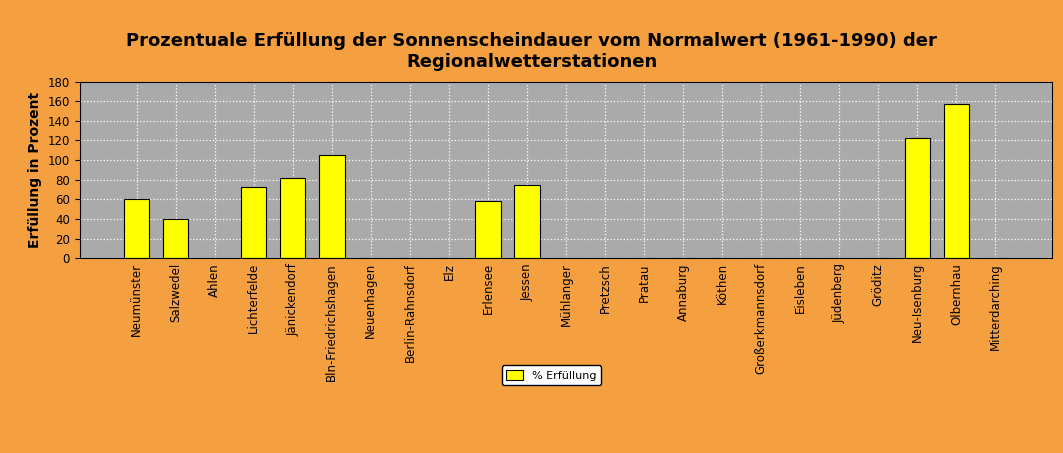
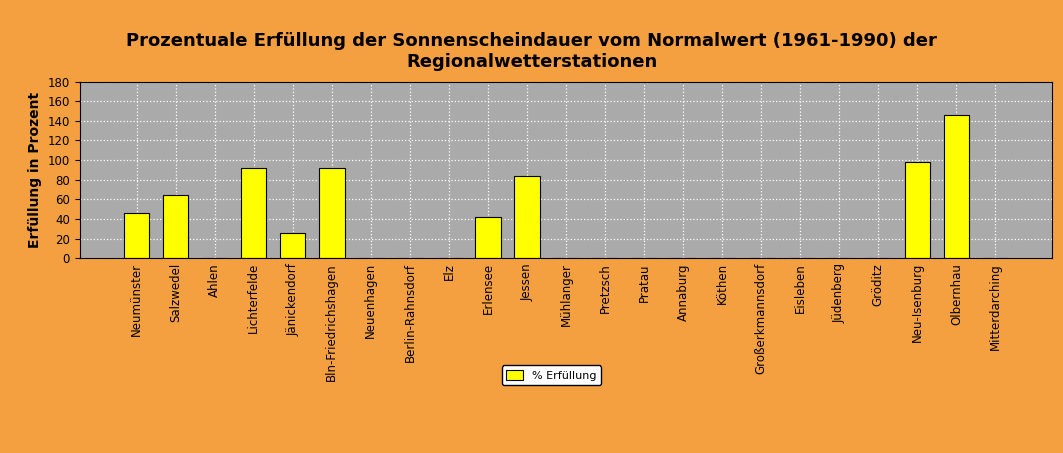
Neumünster: 60 -> 46
Salzwedel: 40 -> 64
Lichterfelde: 73 -> 92
Jänickendorf: 82 -> 26
Bln-Friedrichshagen: 105 -> 92
Erlensee: 58 -> 42
Jessen: 75 -> 84
Neu-Isenburg: 122 -> 98
Olbernhau: 157 -> 146
